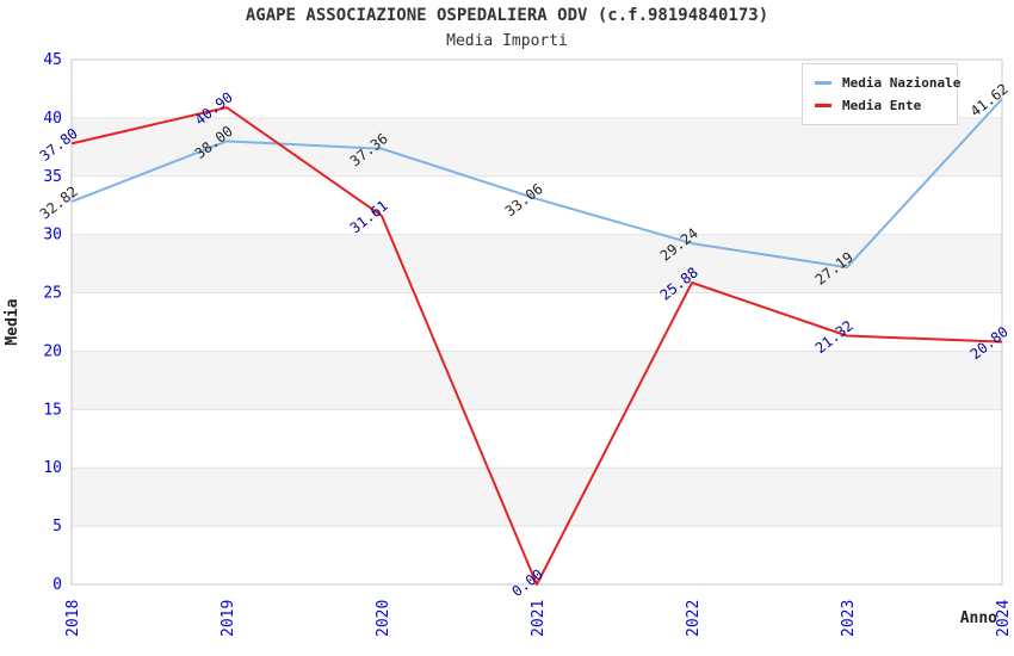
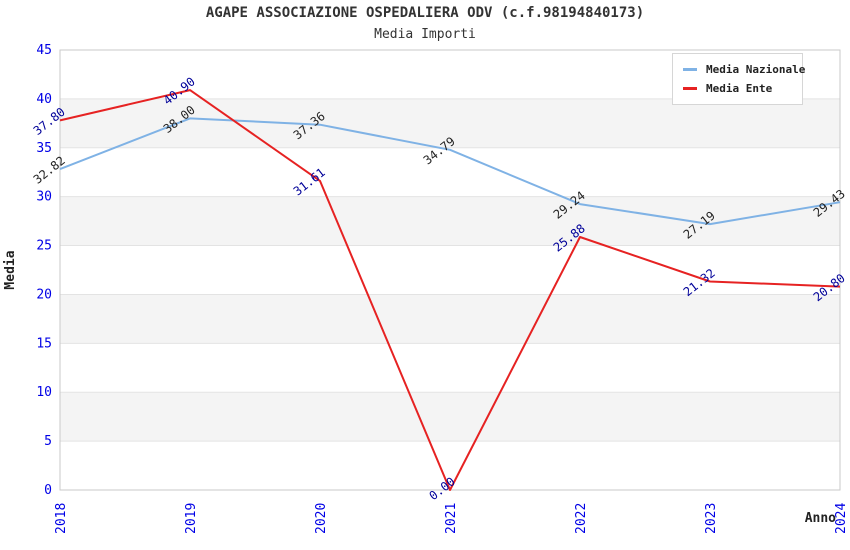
Media Nazionale/2021: 33.06 -> 34.79
Media Nazionale/2024: 41.62 -> 29.43
